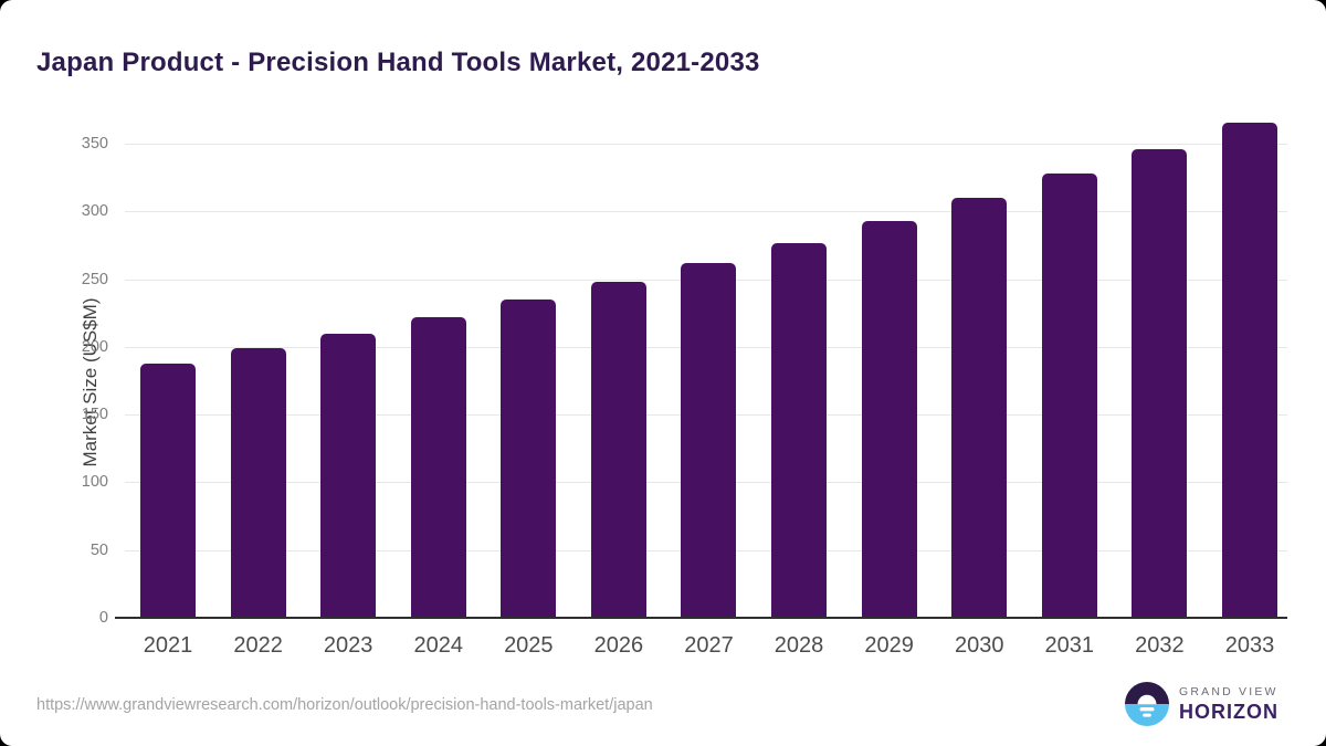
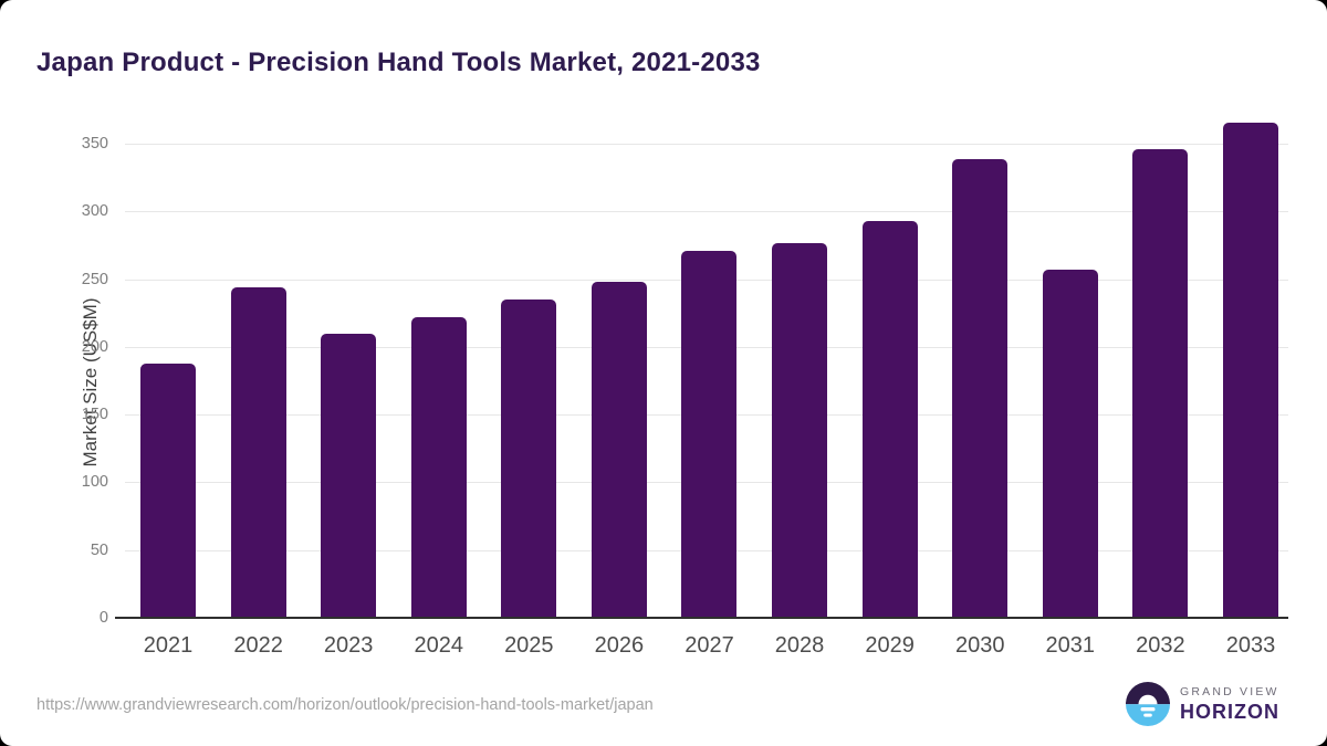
2022: 198 -> 243
2027: 261 -> 270
2030: 309 -> 338
2031: 327 -> 256
